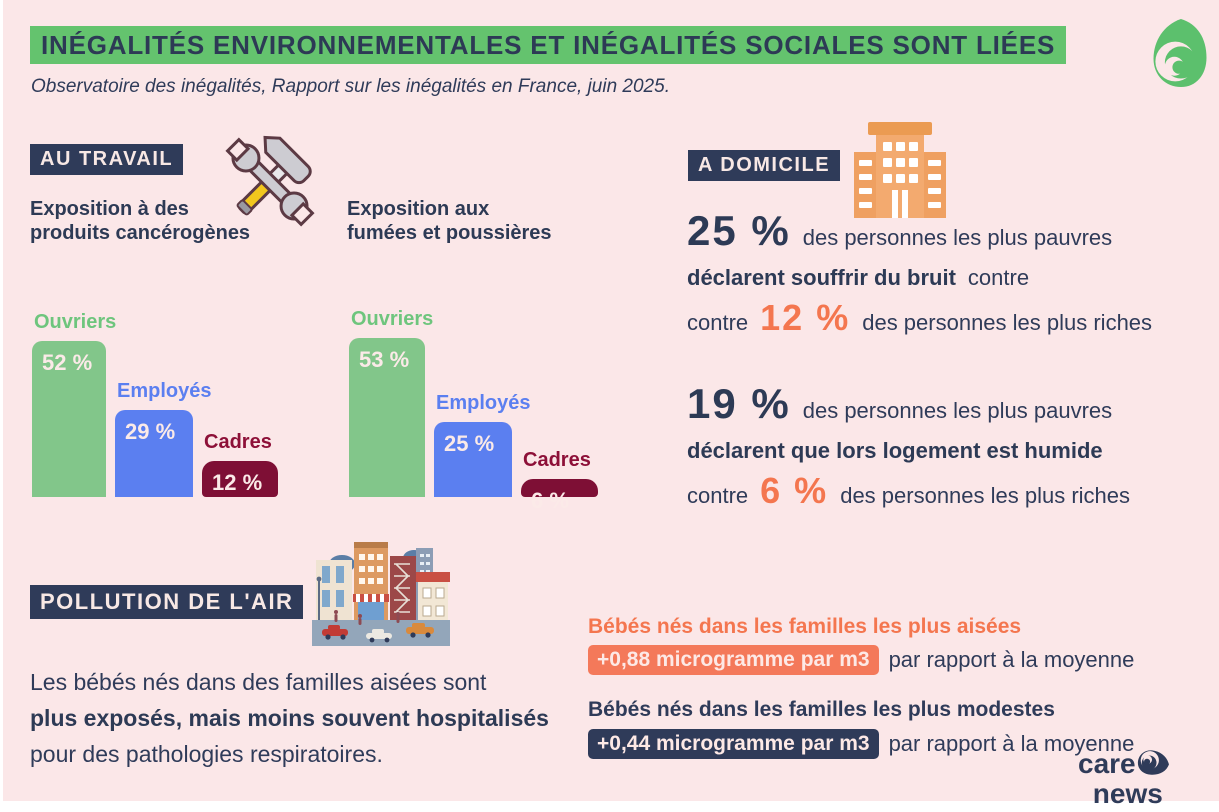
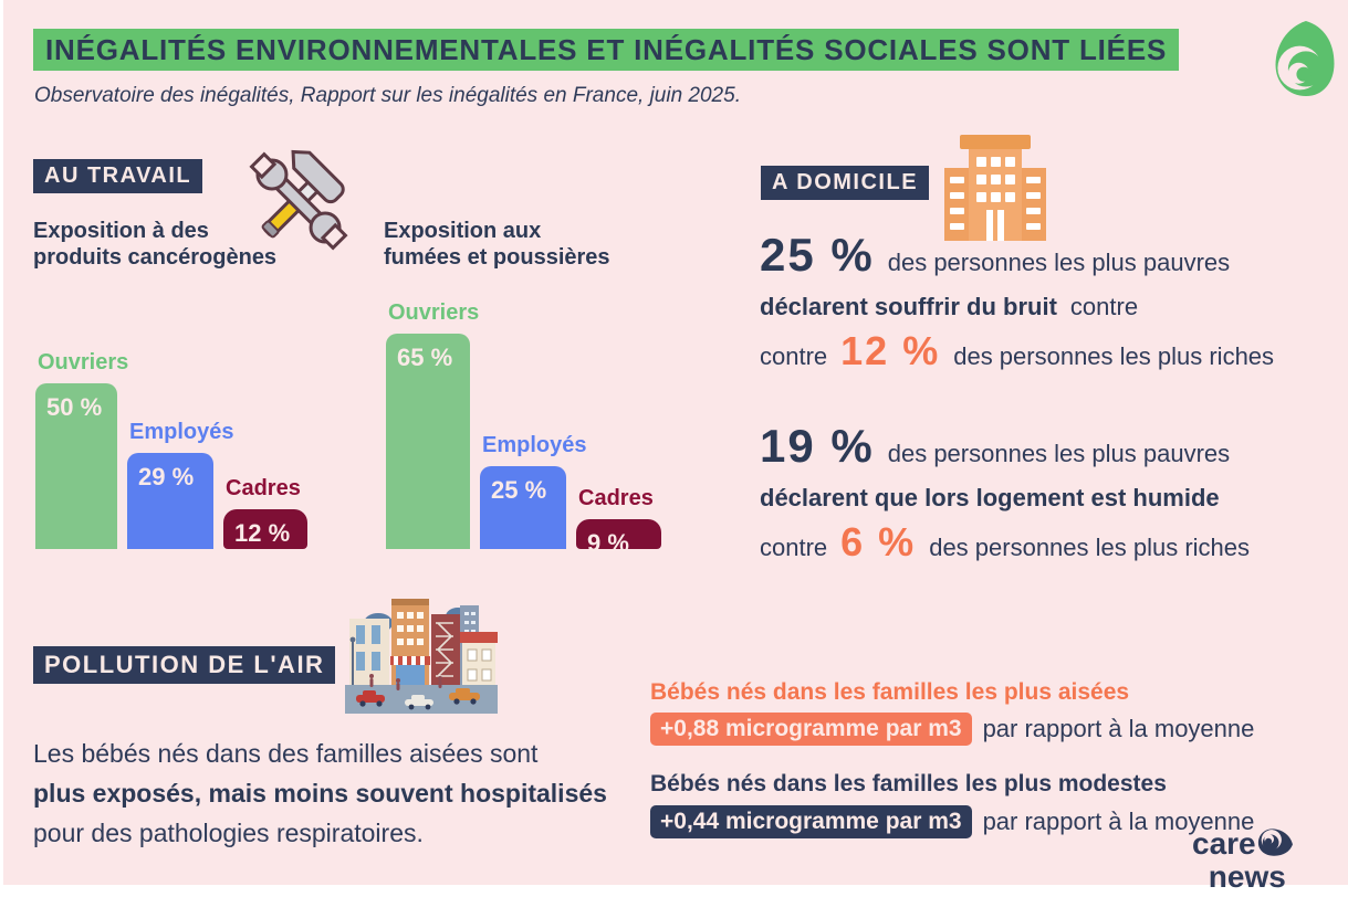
Exposition à des produits cancérogènes/Ouvriers: 52 -> 50
Exposition aux fumées et poussières/Ouvriers: 53 -> 65
Exposition aux fumées et poussières/Cadres: 6 -> 9
